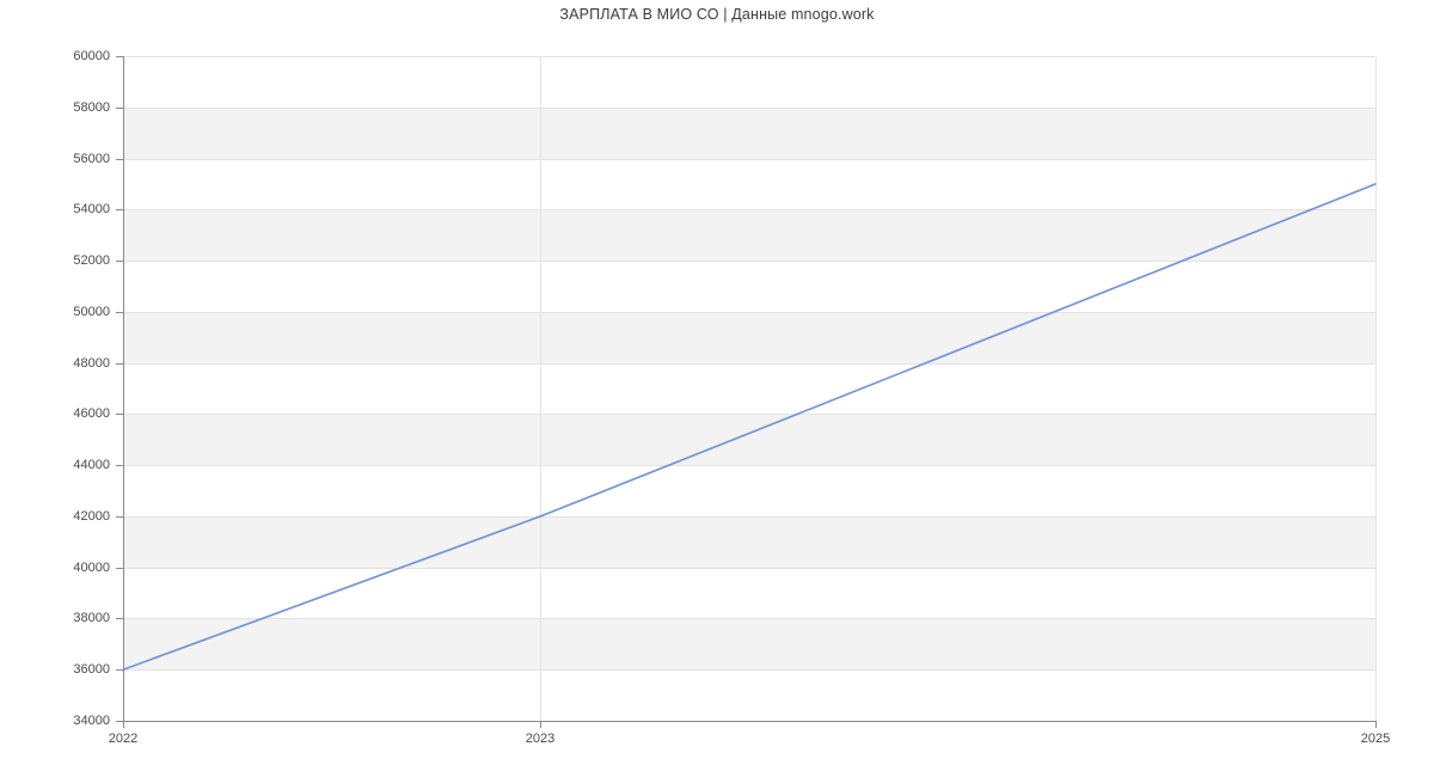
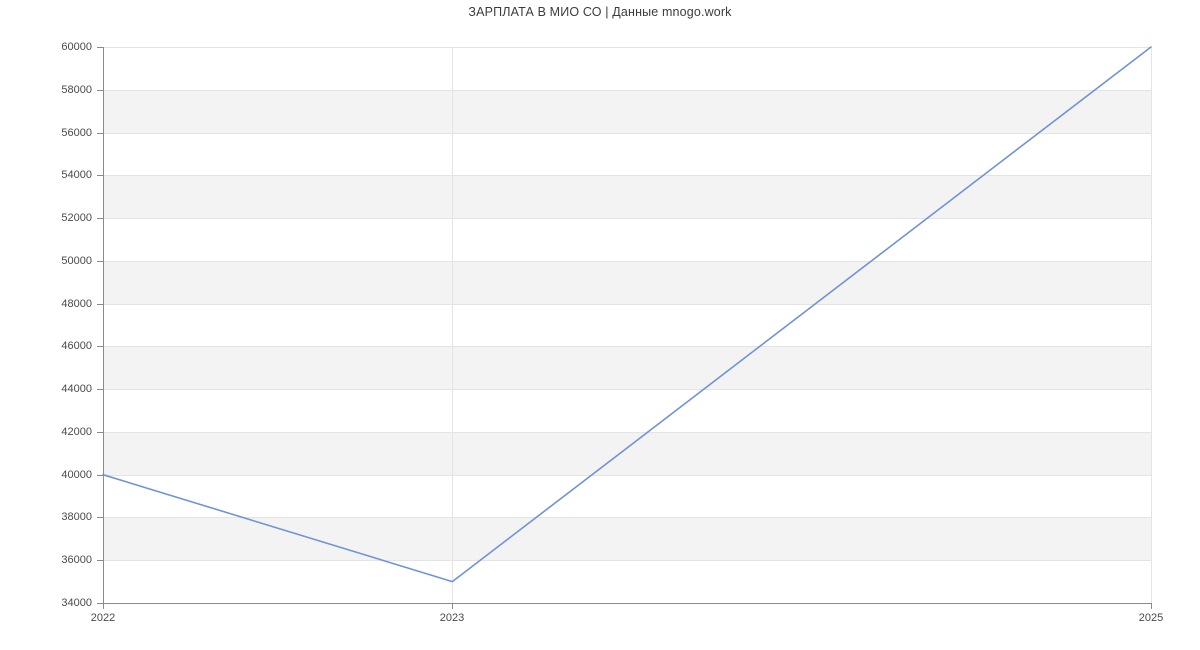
2022: 36000 -> 40000
2023: 42000 -> 35000
2025: 55000 -> 60000
